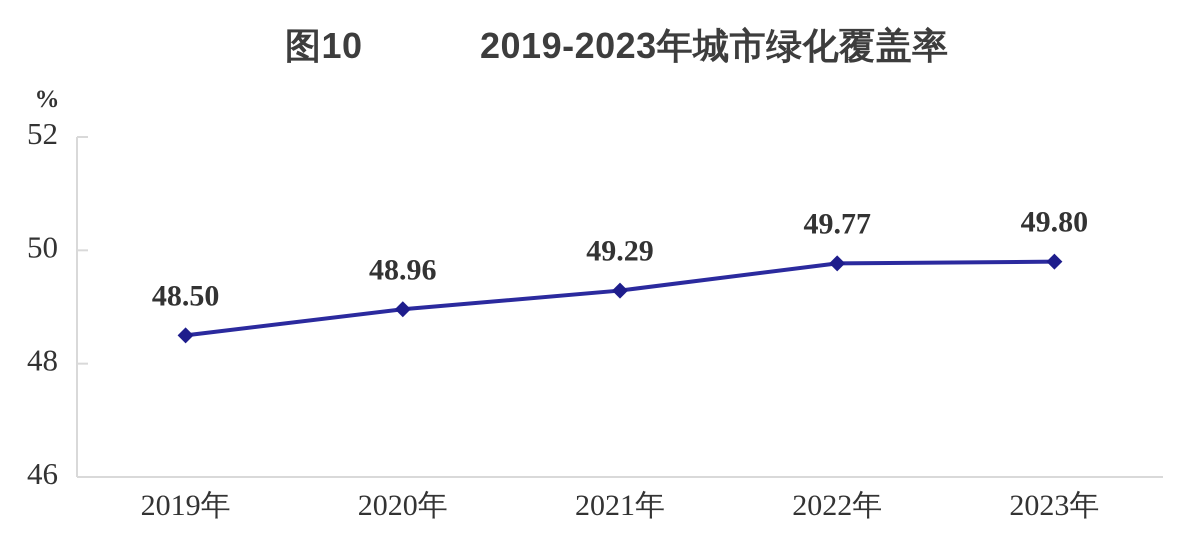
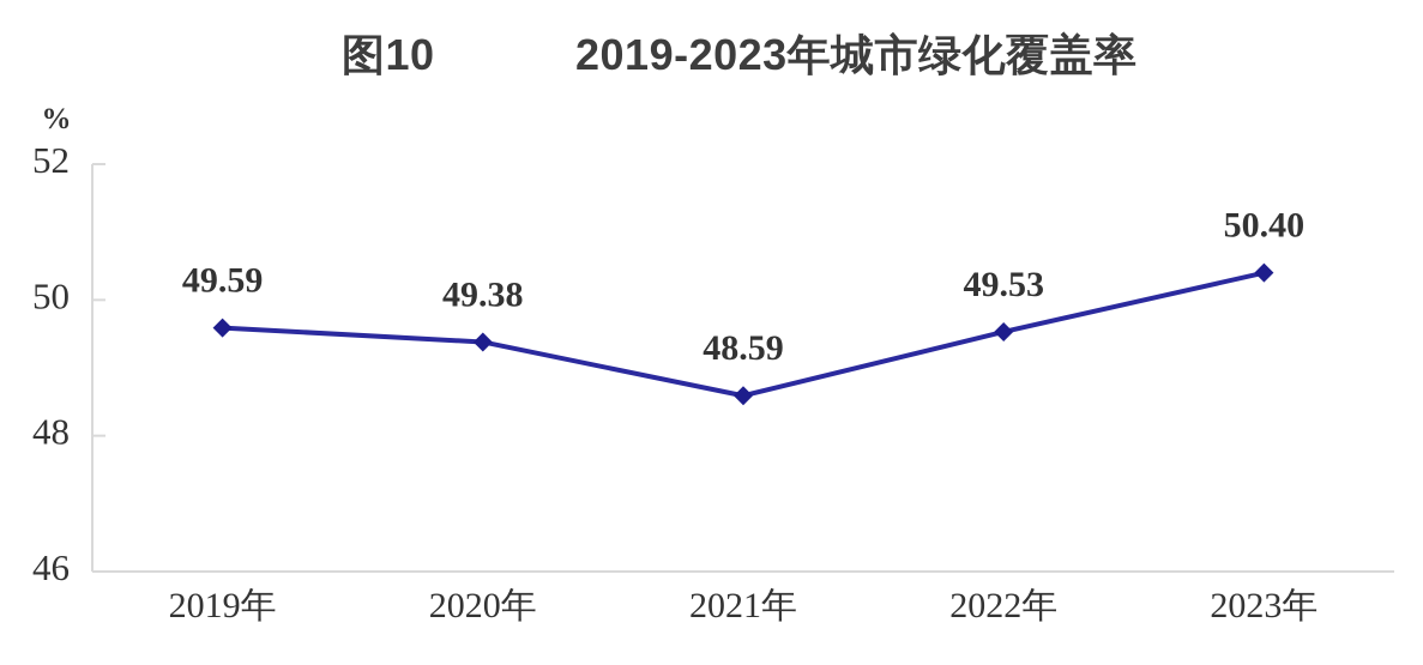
2019年: 48.50 -> 49.59
2020年: 48.96 -> 49.38
2021年: 49.29 -> 48.59
2022年: 49.77 -> 49.53
2023年: 49.80 -> 50.40
